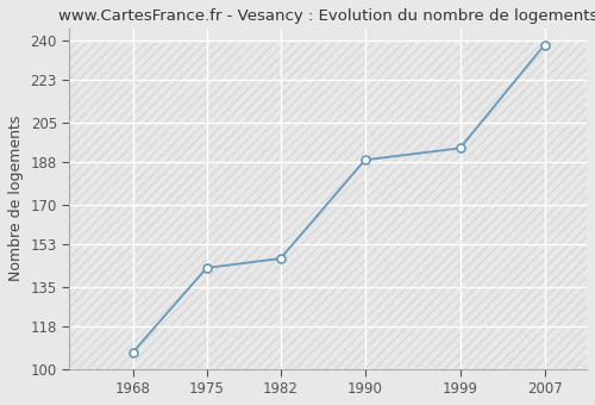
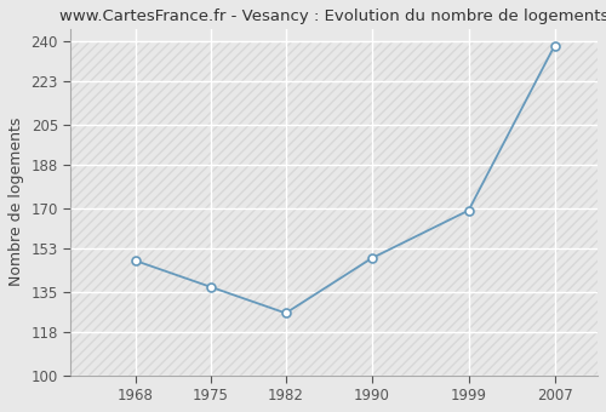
1968: 107 -> 148
1975: 143 -> 137
1982: 147 -> 126
1990: 189 -> 149
1999: 194 -> 169
